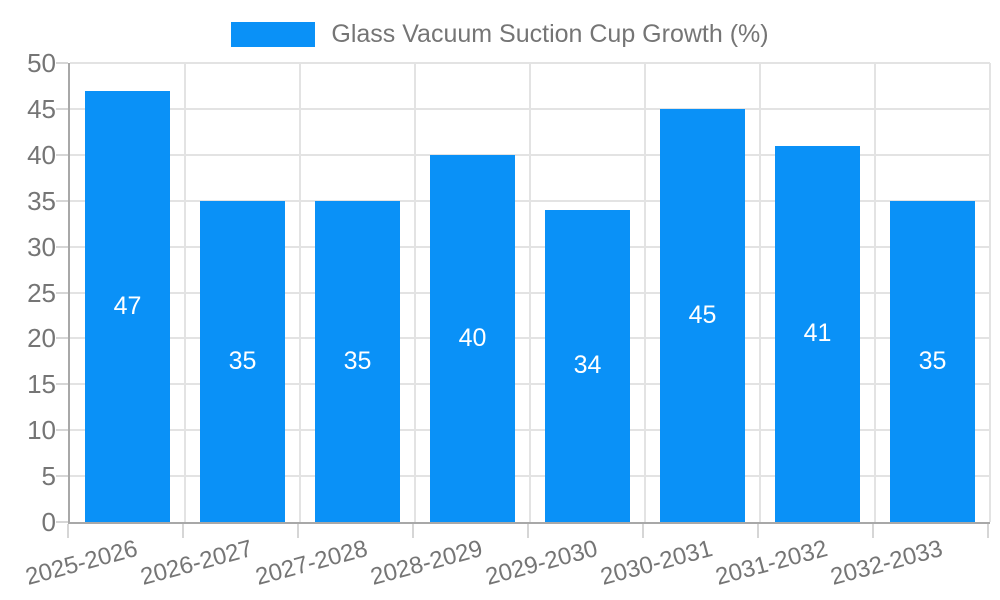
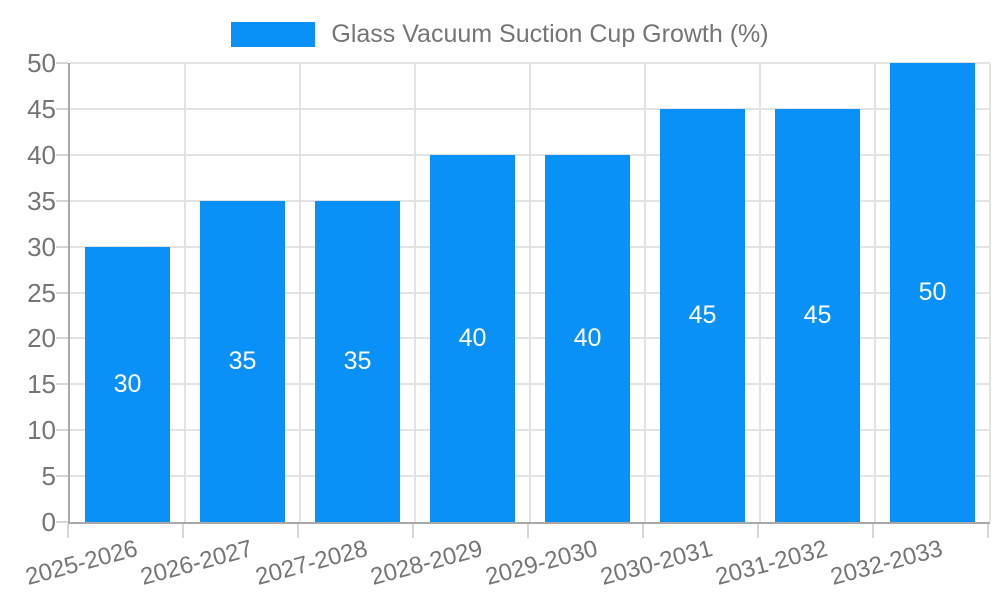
2025-2026: 47 -> 30
2029-2030: 34 -> 40
2031-2032: 41 -> 45
2032-2033: 35 -> 50
